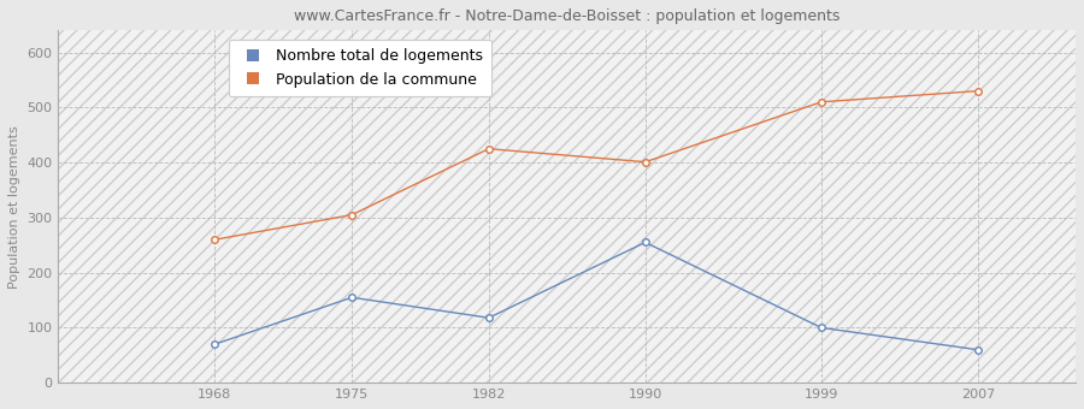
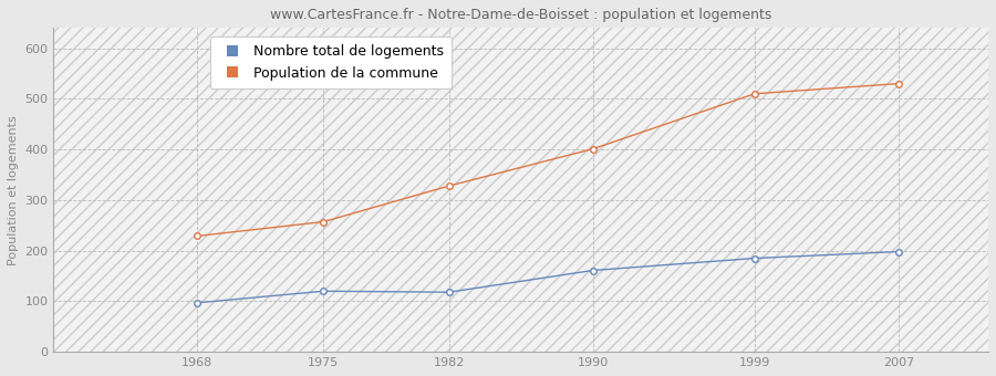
Nombre total de logements/1968: 70 -> 97
Population de la commune/1968: 260 -> 229
Nombre total de logements/1975: 155 -> 120
Population de la commune/1975: 305 -> 257
Population de la commune/1982: 425 -> 328
Nombre total de logements/1990: 255 -> 161
Nombre total de logements/1999: 100 -> 185
Nombre total de logements/2007: 60 -> 198
